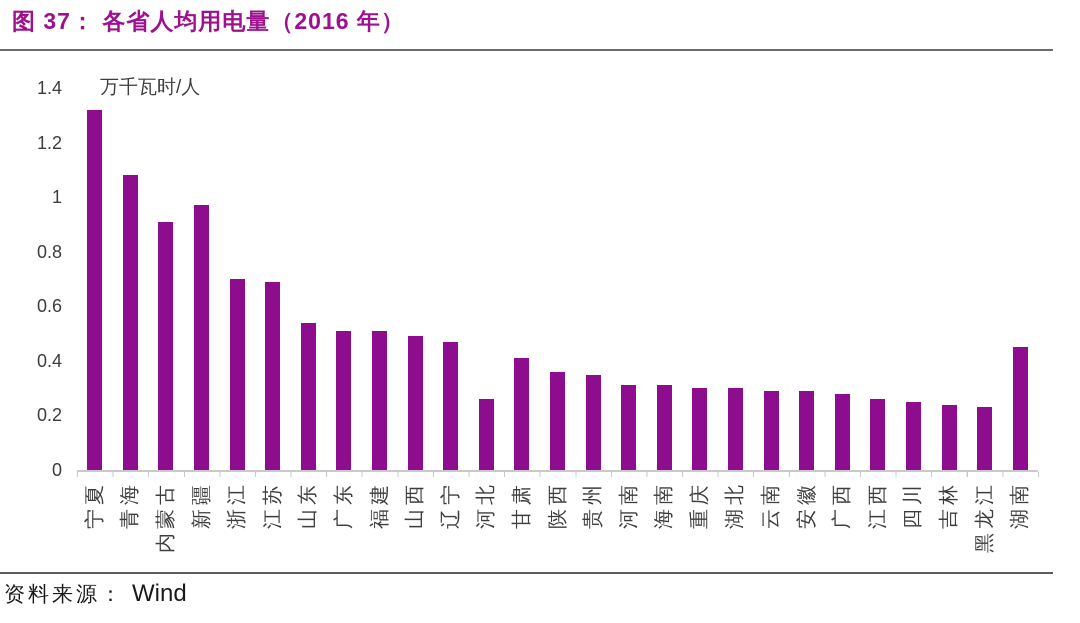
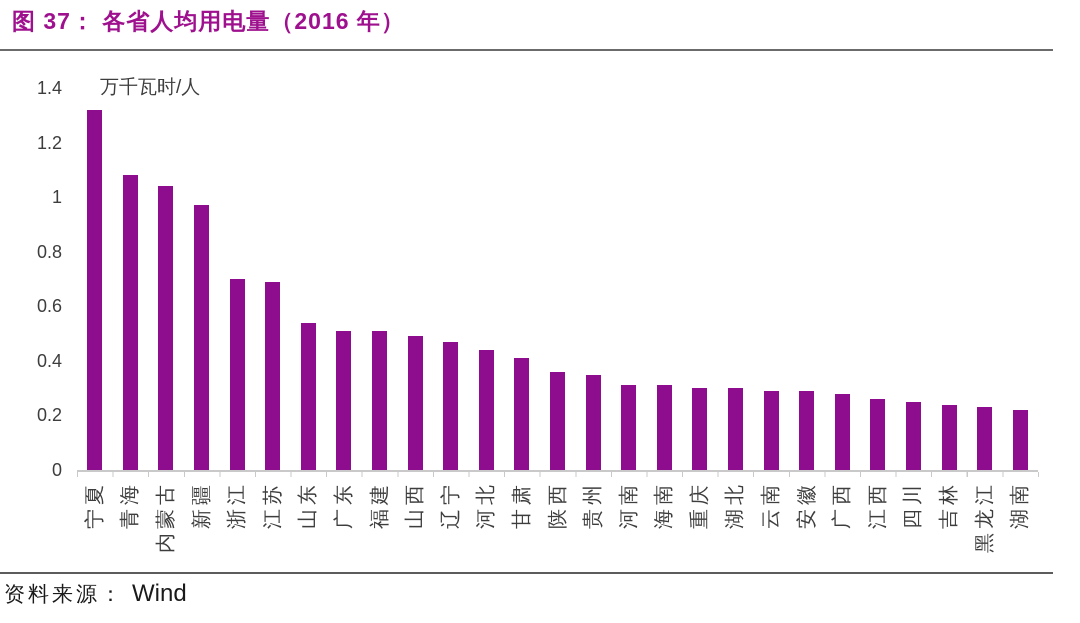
内蒙古: 0.91 -> 1.04
河北: 0.26 -> 0.44
湖南: 0.45 -> 0.22
